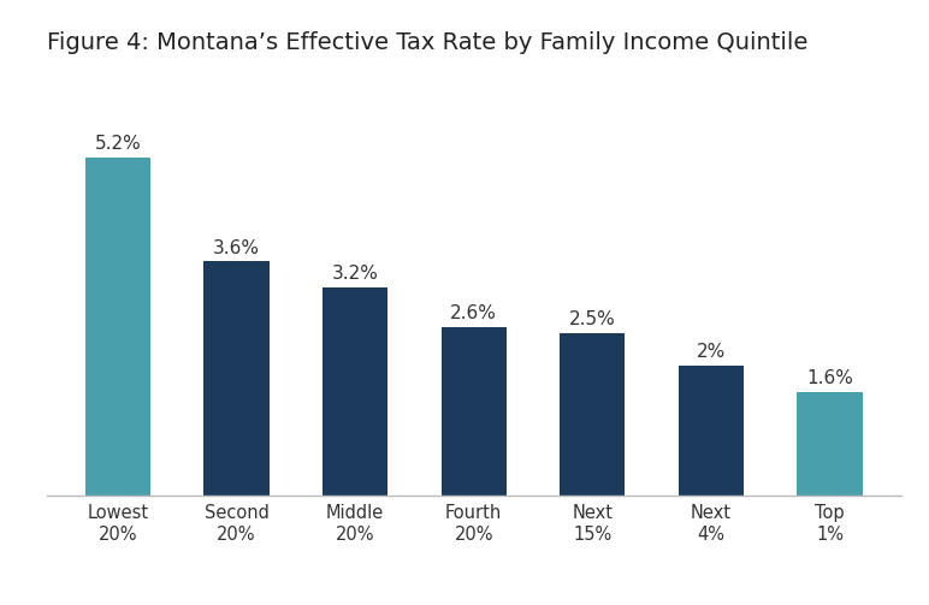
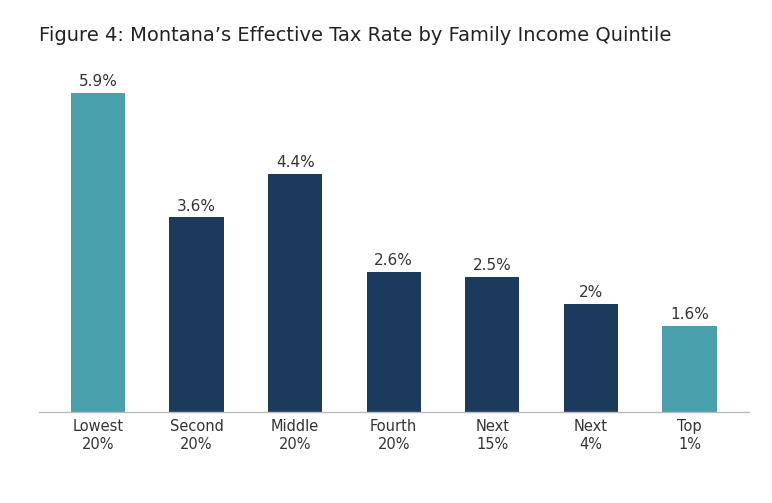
Lowest 20%: 5.2% -> 5.9%
Middle 20%: 3.2% -> 4.4%
